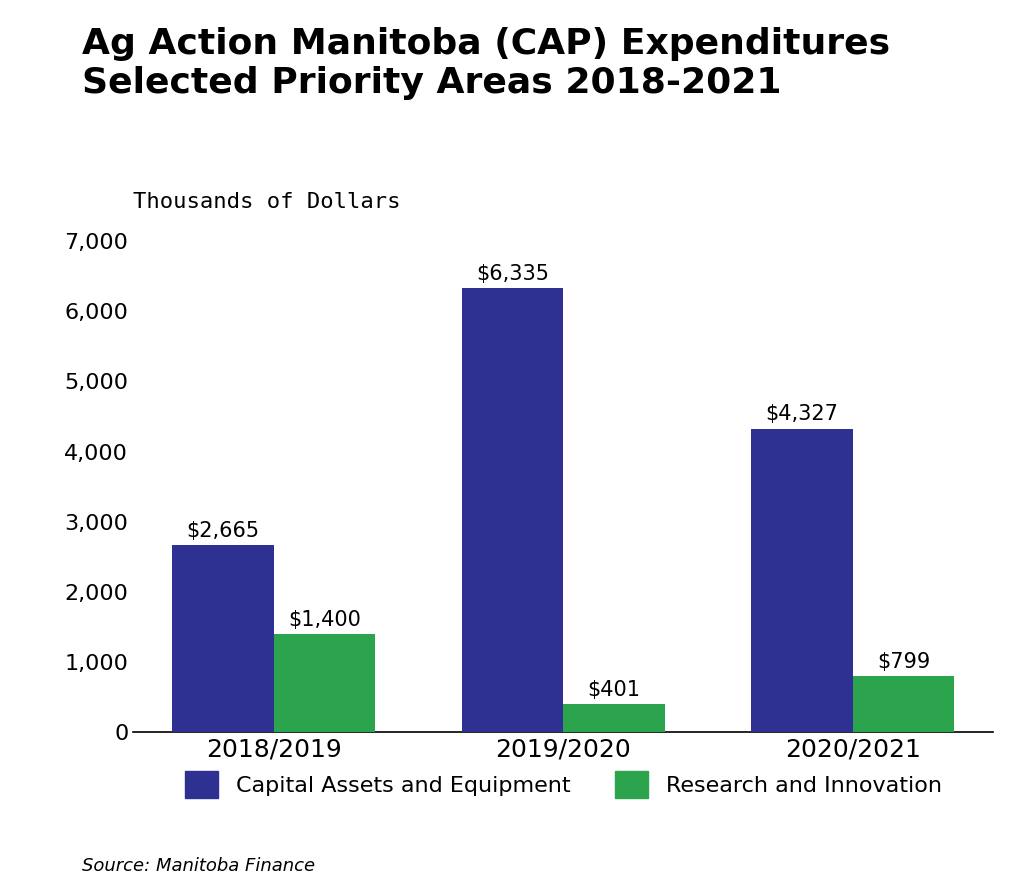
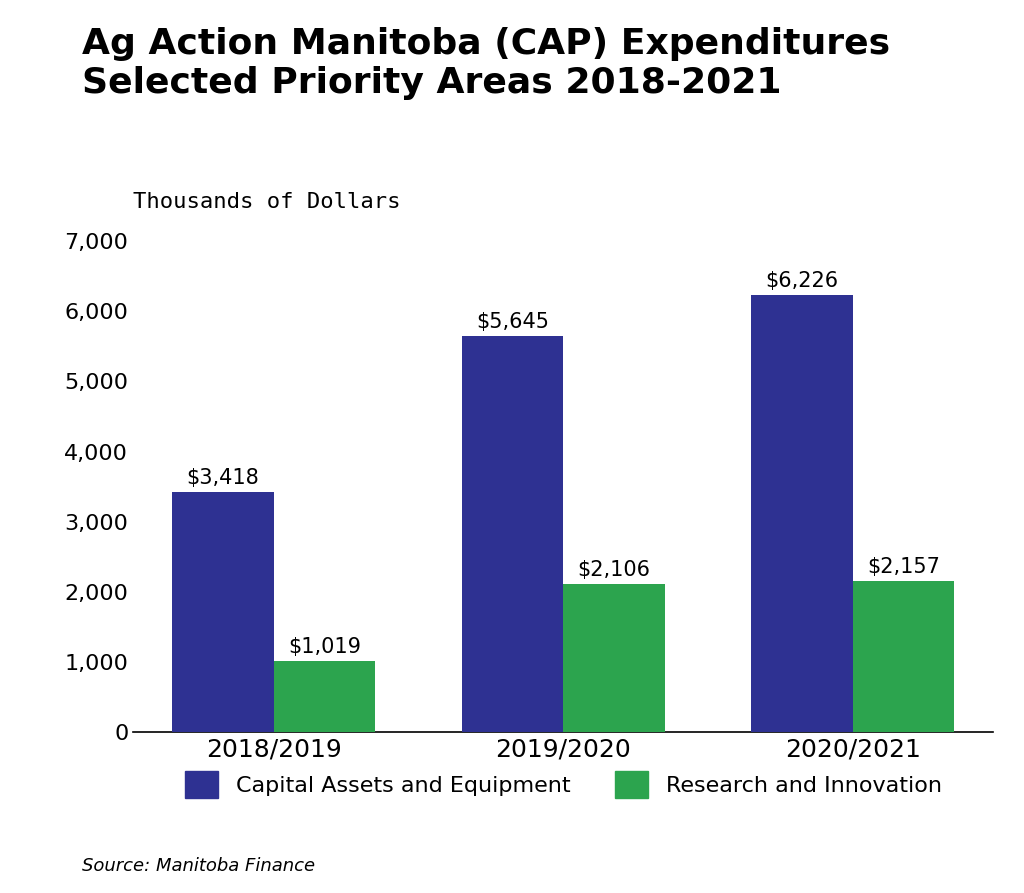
Capital Assets and Equipment/2018/2019: $2,665 -> $3,418
Research and Innovation/2018/2019: $1,400 -> $1,019
Capital Assets and Equipment/2019/2020: $6,335 -> $5,645
Research and Innovation/2019/2020: $401 -> $2,106
Capital Assets and Equipment/2020/2021: $4,327 -> $6,226
Research and Innovation/2020/2021: $799 -> $2,157
